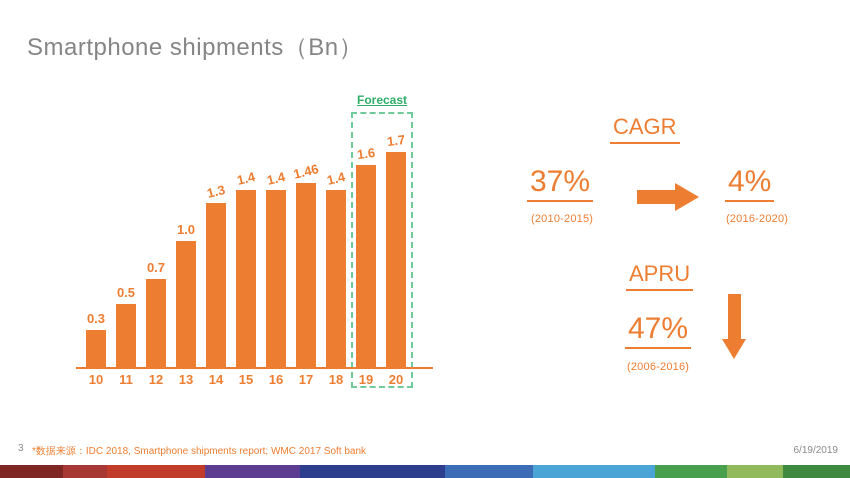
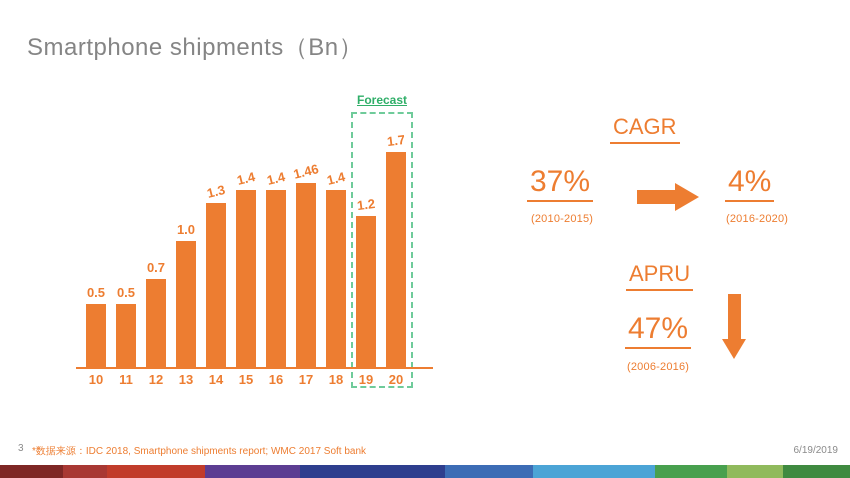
10: 0.3 -> 0.5
19: 1.6 -> 1.2
